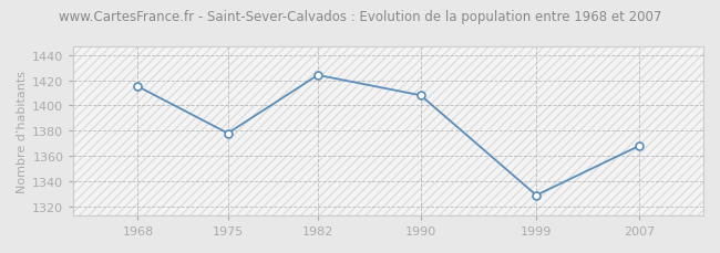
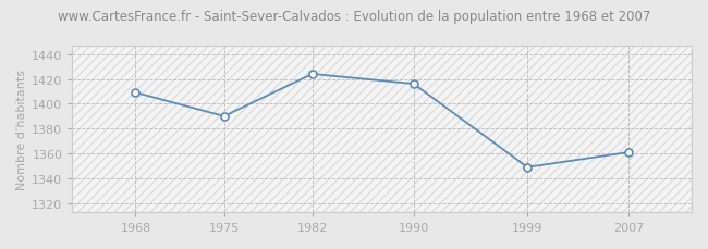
1968: 1415 -> 1409
1975: 1378 -> 1390
1990: 1408 -> 1416
1999: 1329 -> 1349
2007: 1368 -> 1361
